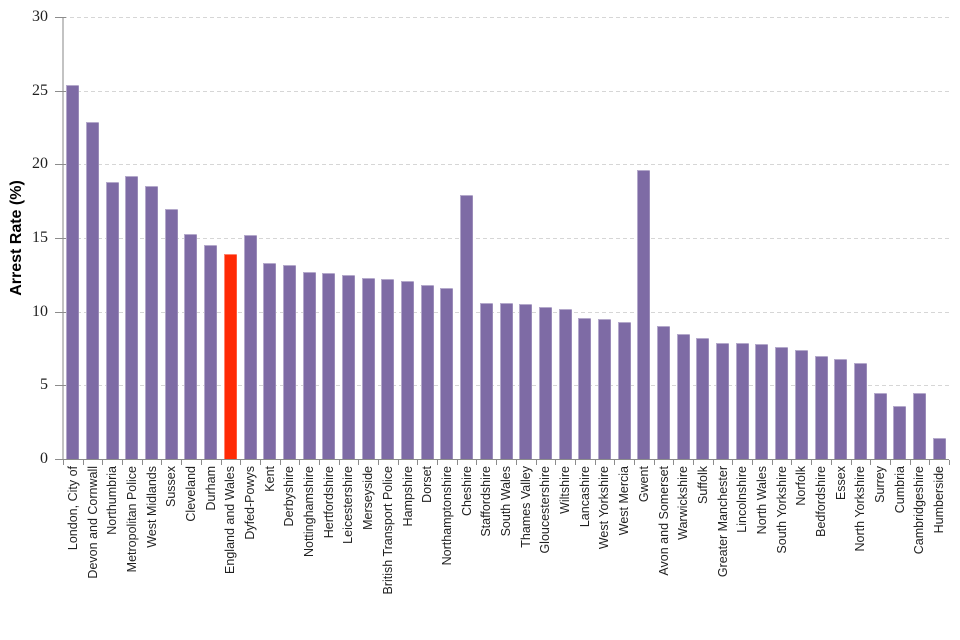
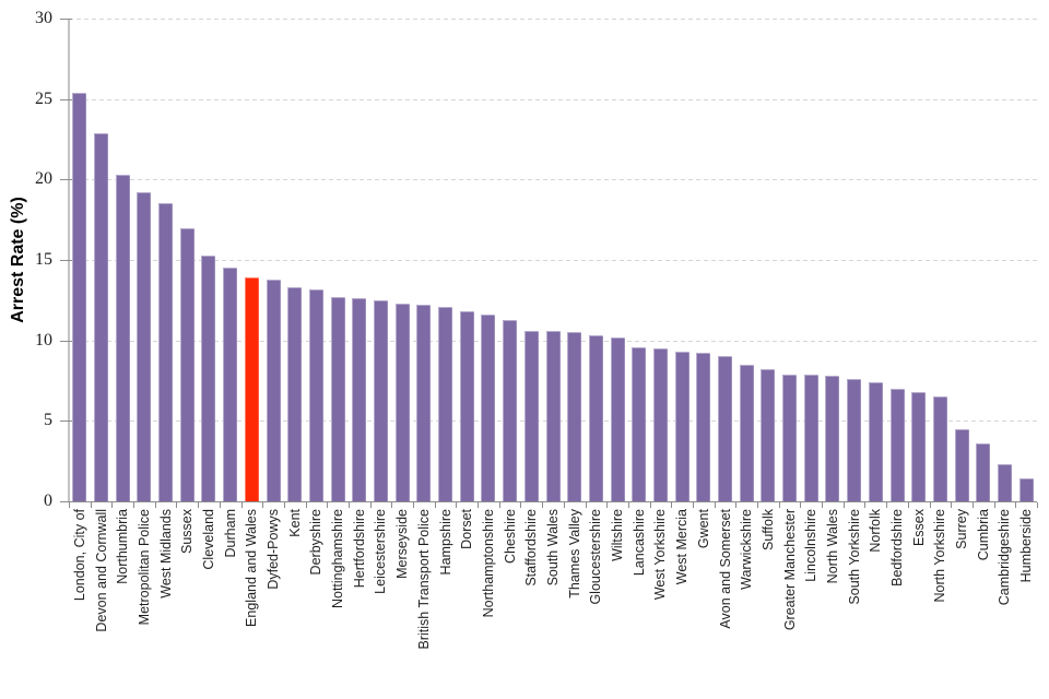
Northumbria: 18.8 -> 20.3
Dyfed-Powys: 15.2 -> 13.8
Cheshire: 17.9 -> 11.3
Gwent: 19.6 -> 9.2
Cambridgeshire: 4.5 -> 2.3
